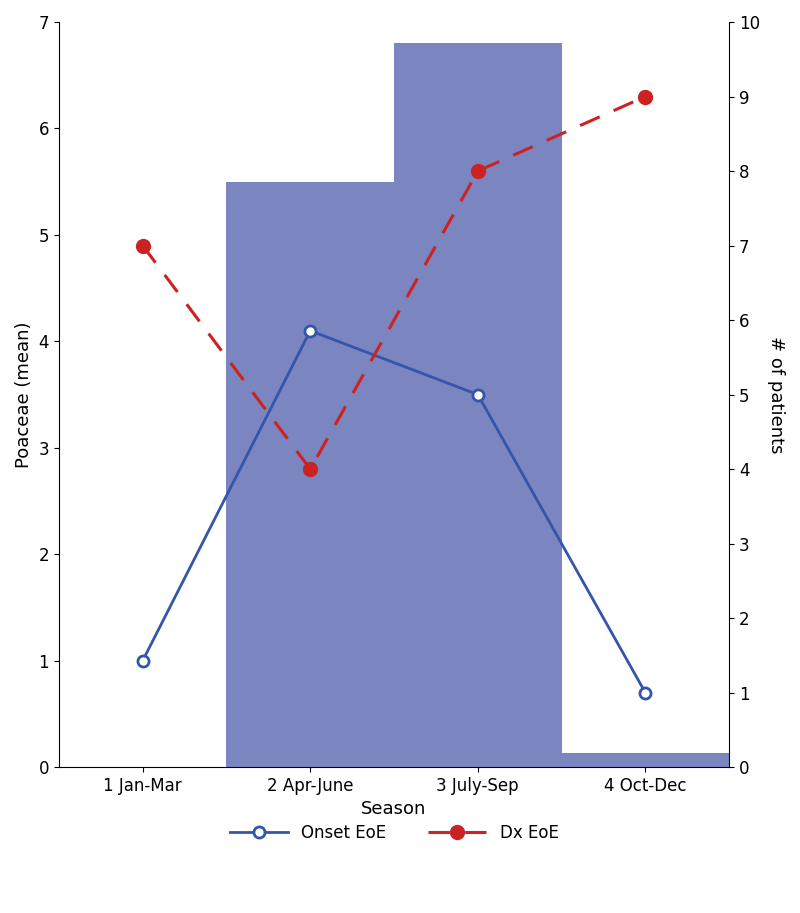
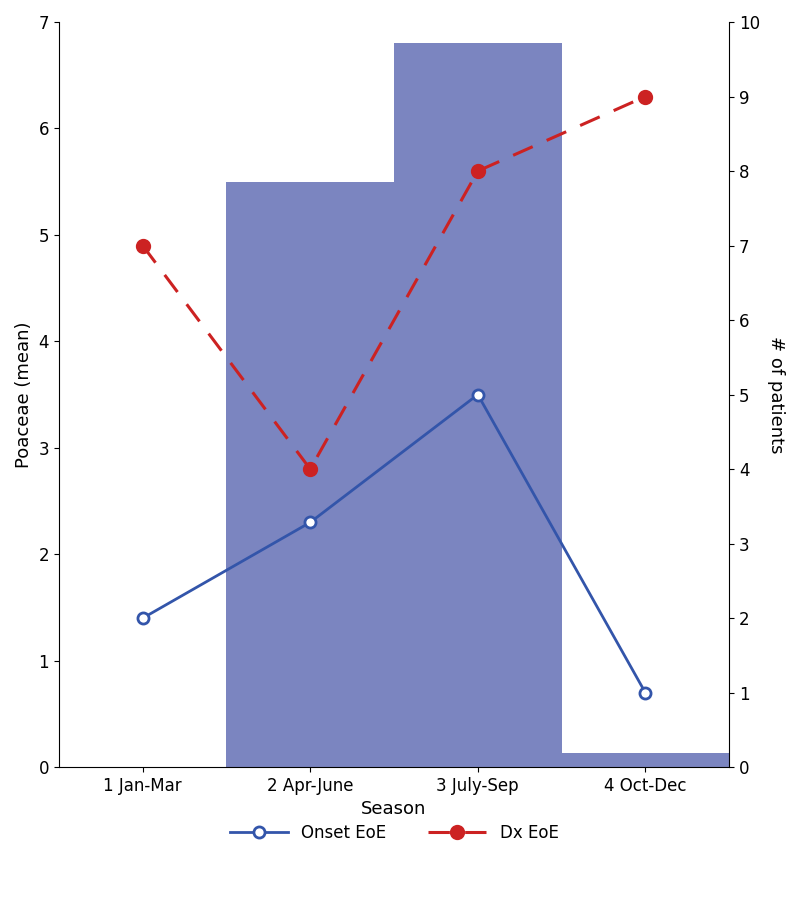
Onset EoE/1 Jan-Mar: 1.0 -> 1.4
Onset EoE/2 Apr-June: 4.1 -> 2.3
